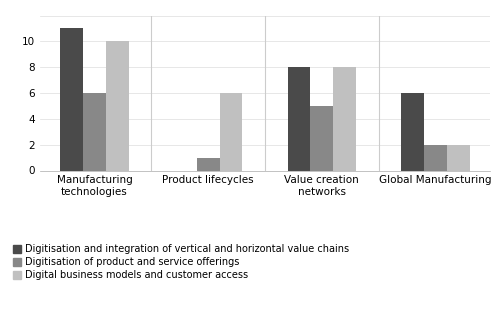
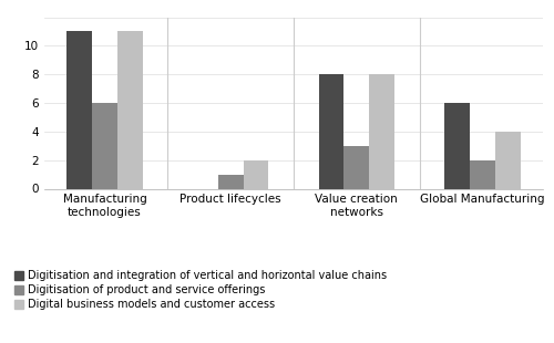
Digital business models and customer access/Manufacturing technologies: 10 -> 11
Digital business models and customer access/Product lifecycles: 6 -> 2
Digitisation of product and service offerings/Value creation networks: 5 -> 3
Digital business models and customer access/Global Manufacturing: 2 -> 4
